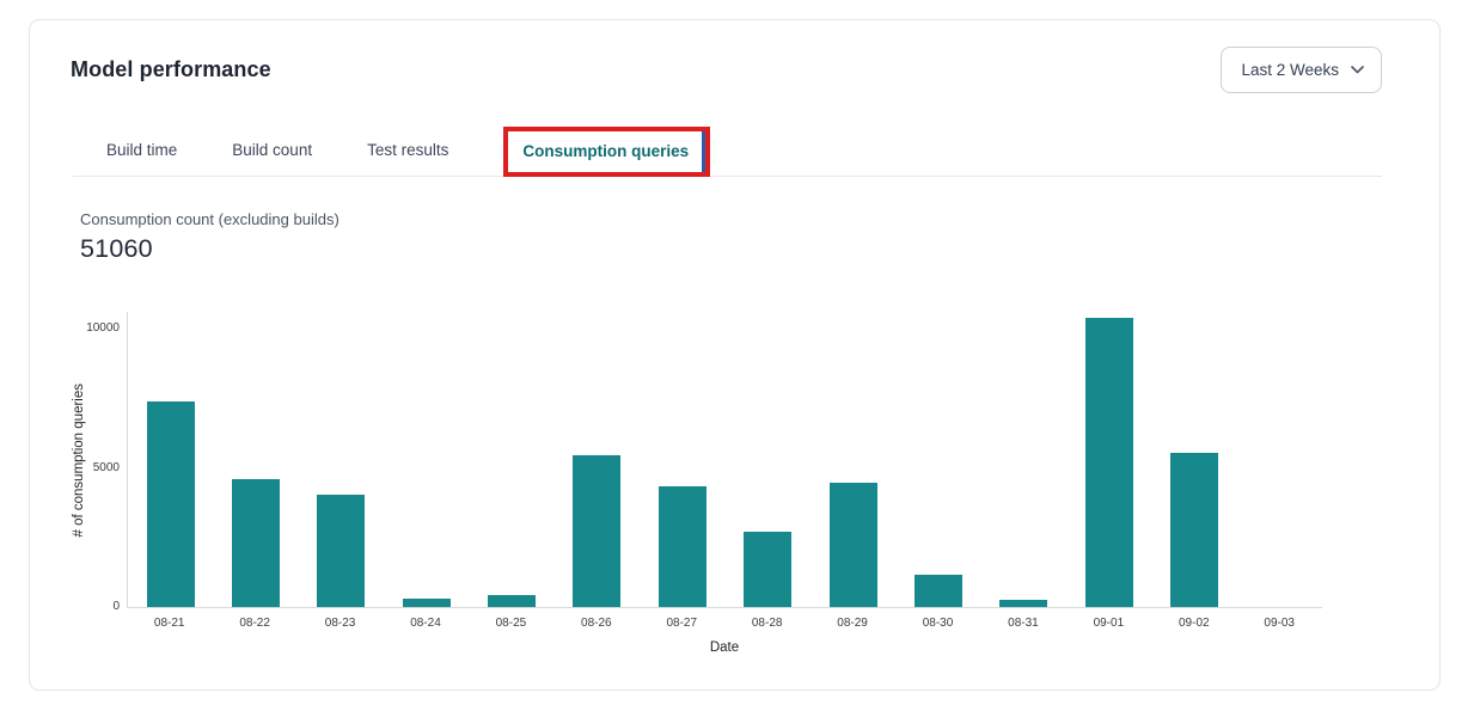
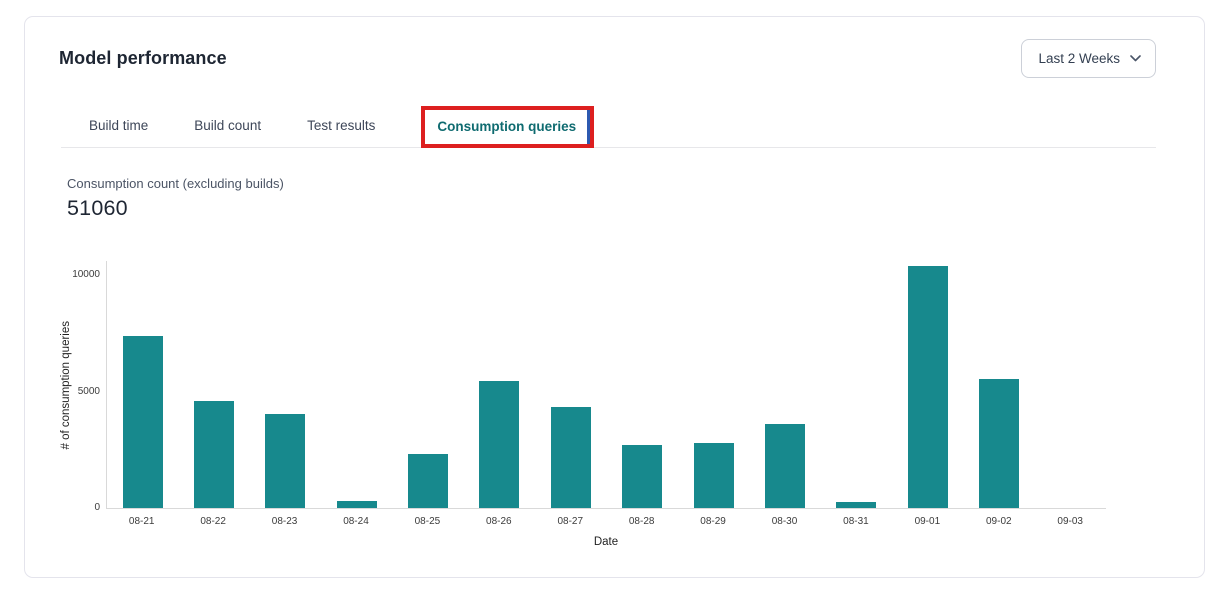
08-25: 400 -> 2300
08-29: 4400 -> 2800
08-30: 1200 -> 3600
